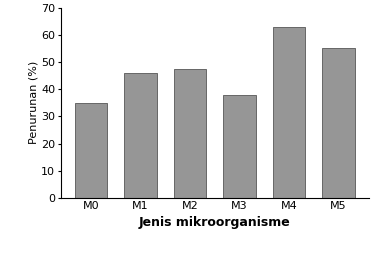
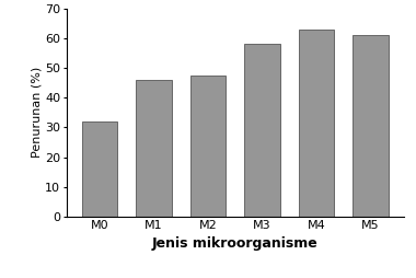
M0: 35.0 -> 32.0
M3: 38.0 -> 58.0
M5: 55.0 -> 61.0
